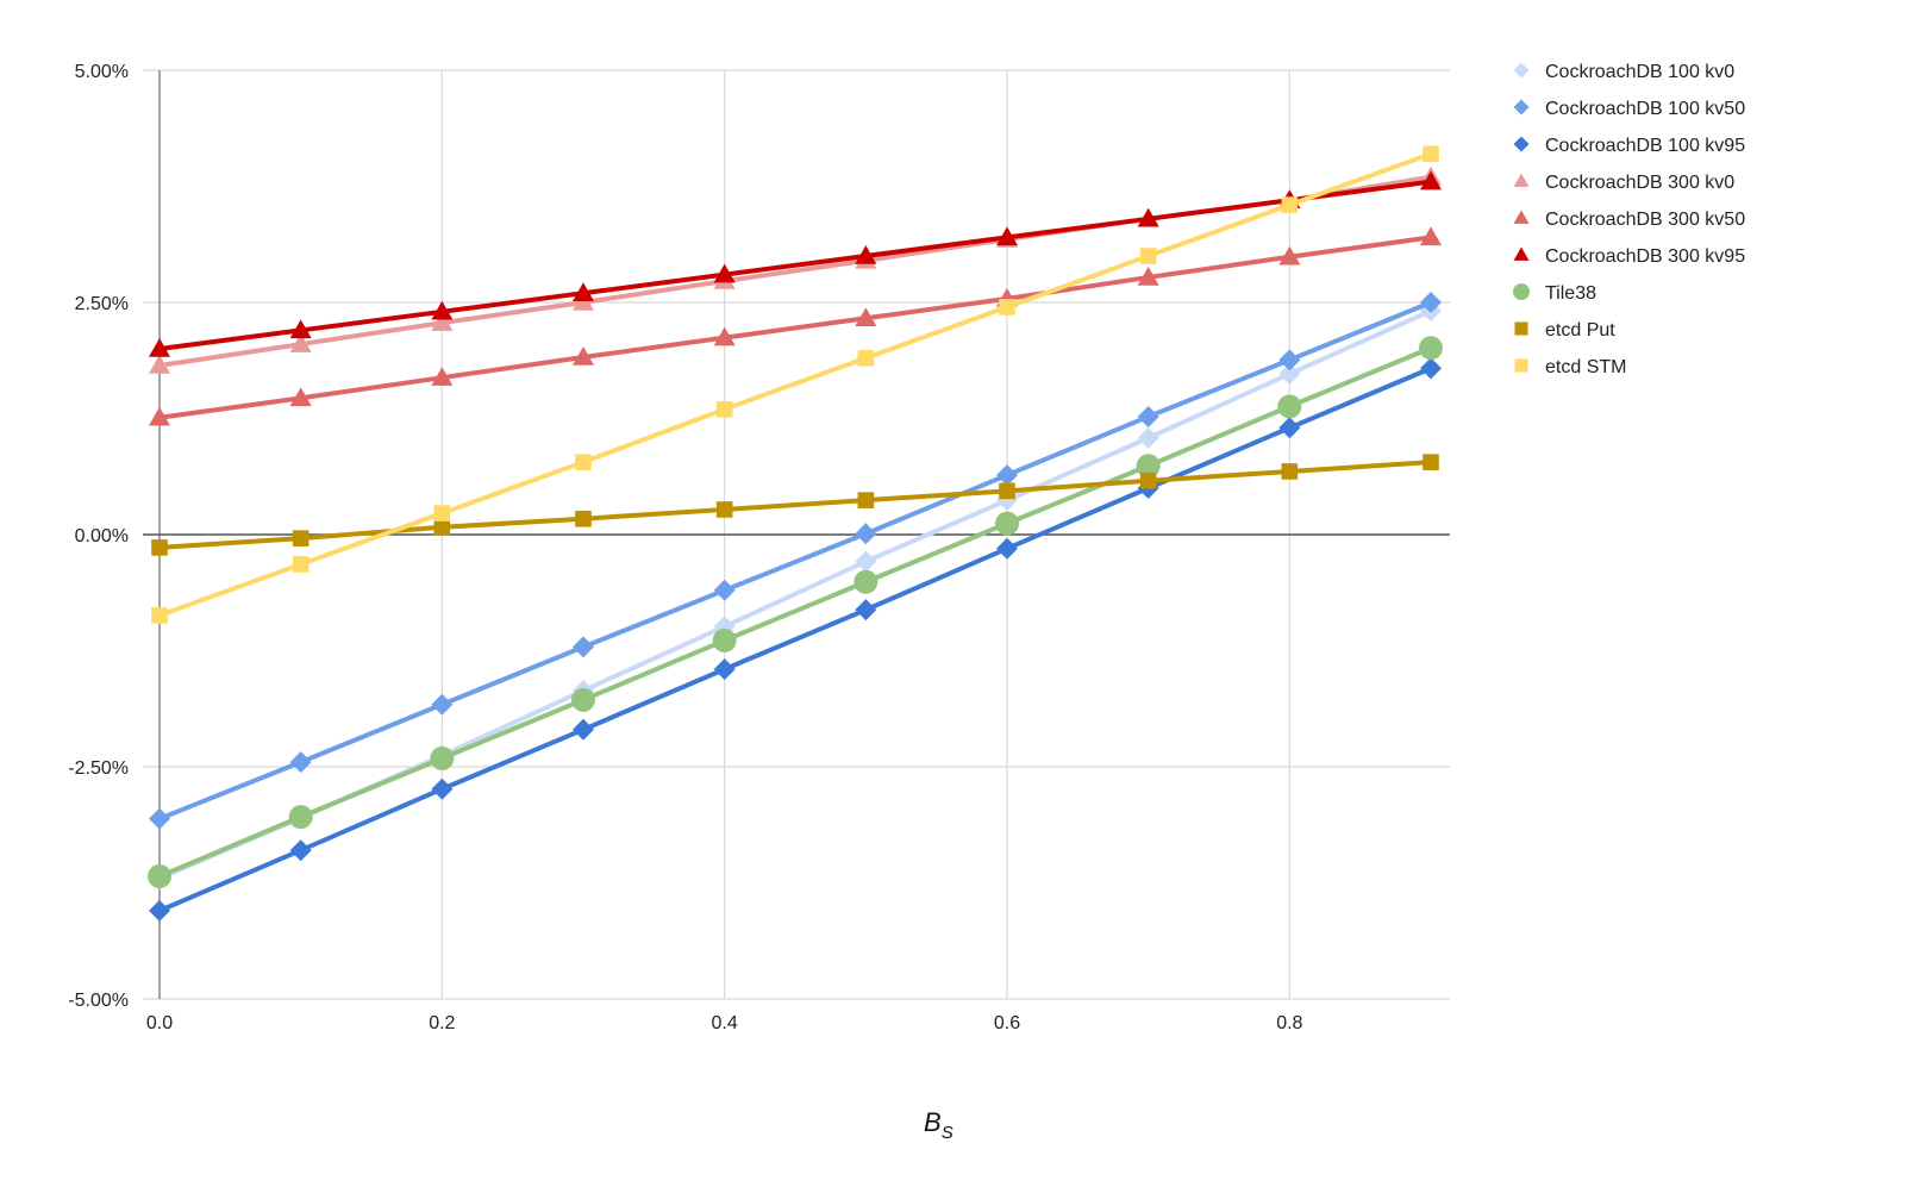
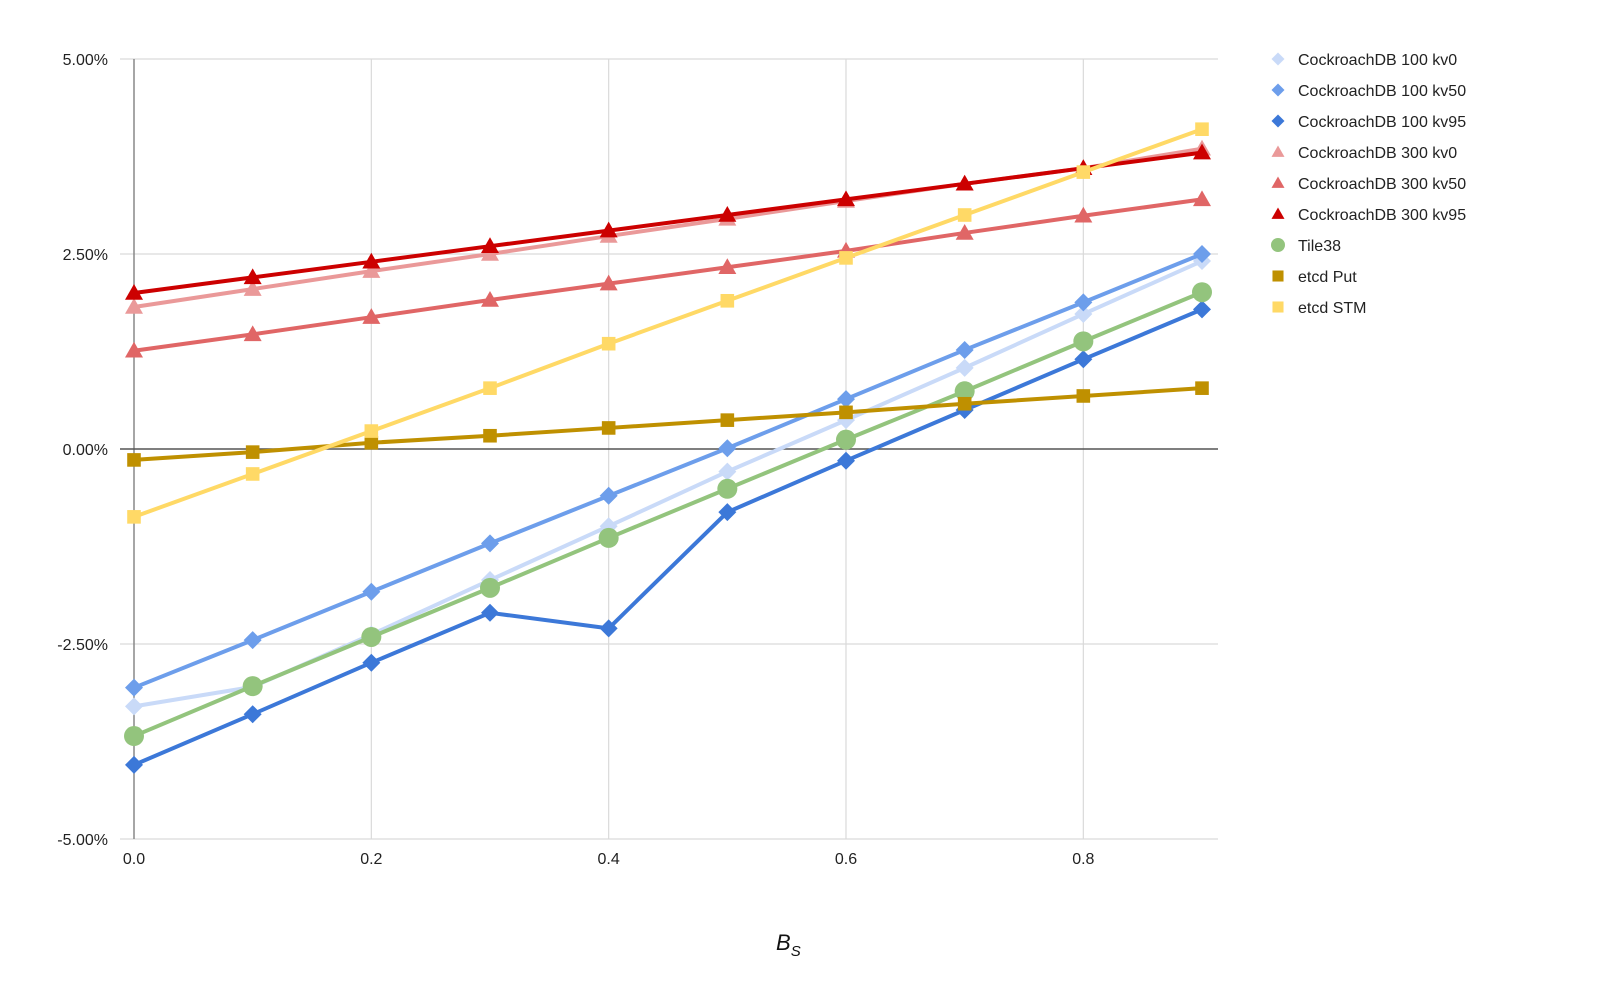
CockroachDB 100 kv0/0.0: -3.7% -> -3.3%
CockroachDB 100 kv95/0.4: -1.4% -> -2.3%
